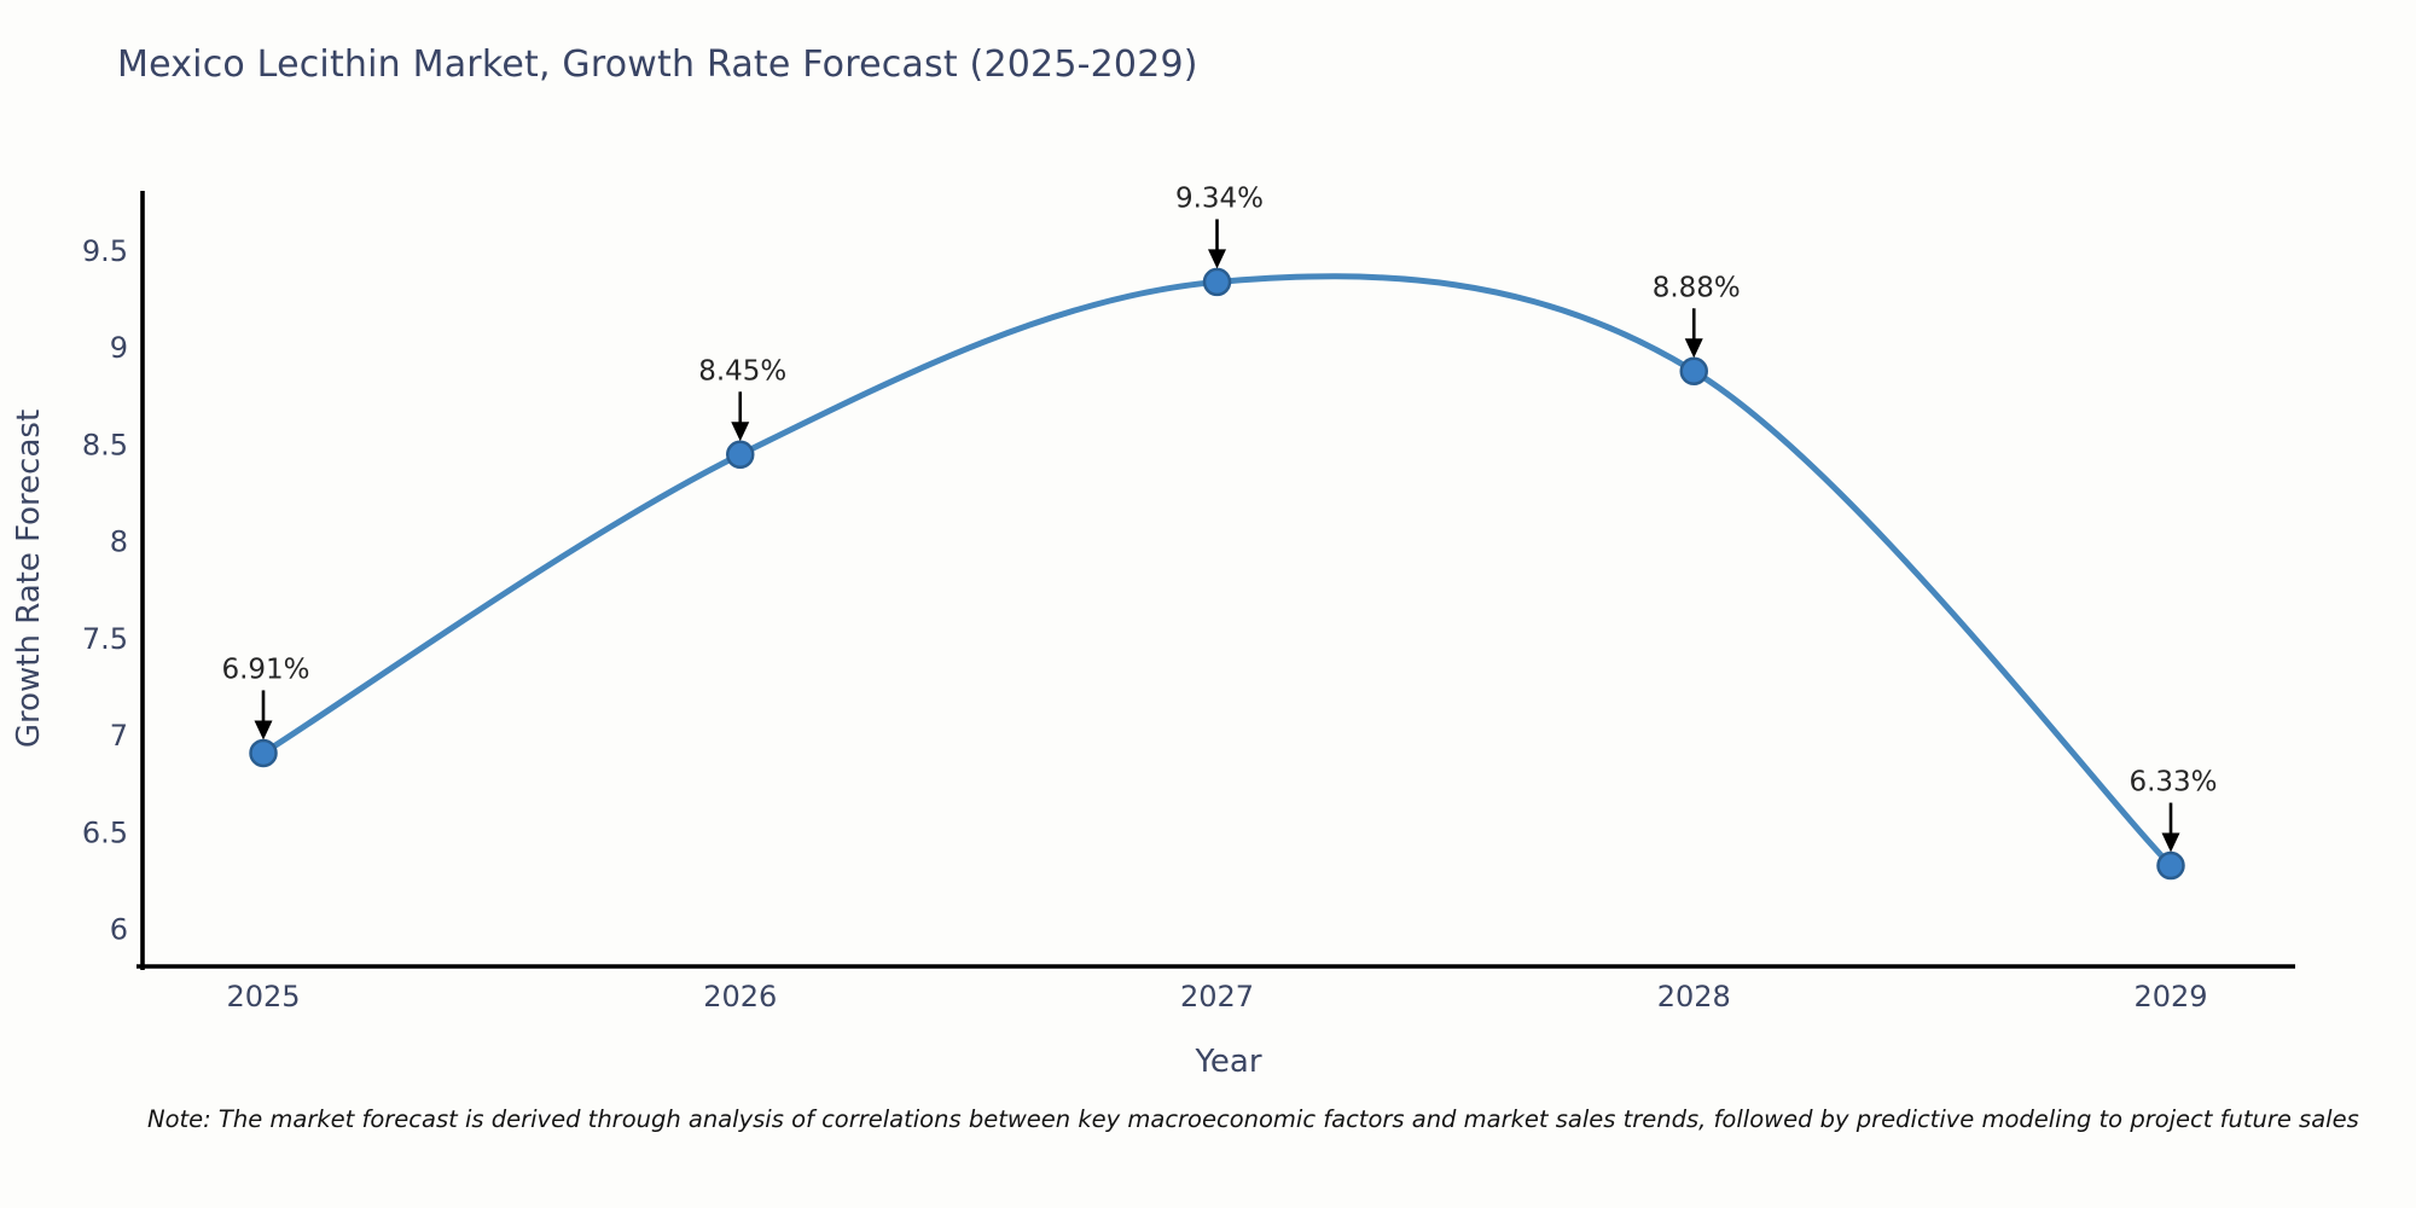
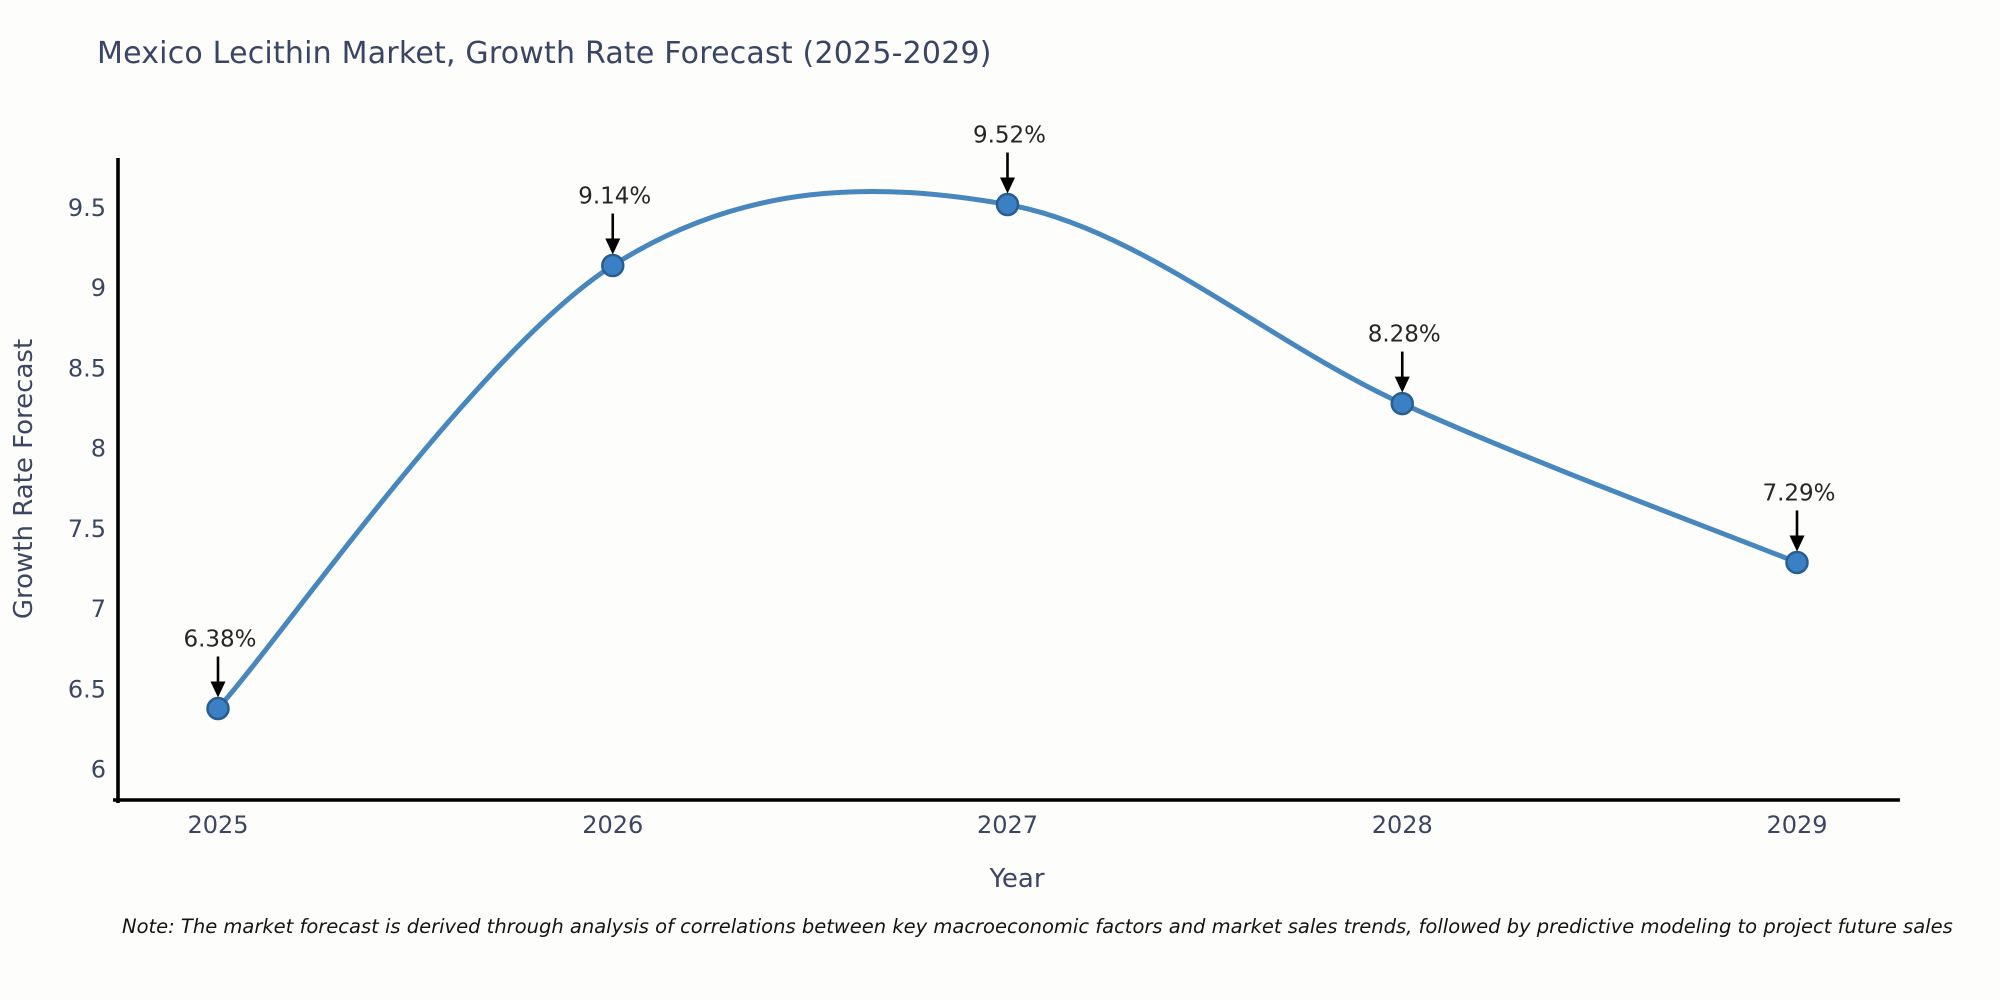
2025: 6.91% -> 6.38%
2026: 8.45% -> 9.14%
2027: 9.34% -> 9.52%
2028: 8.88% -> 8.28%
2029: 6.33% -> 7.29%
